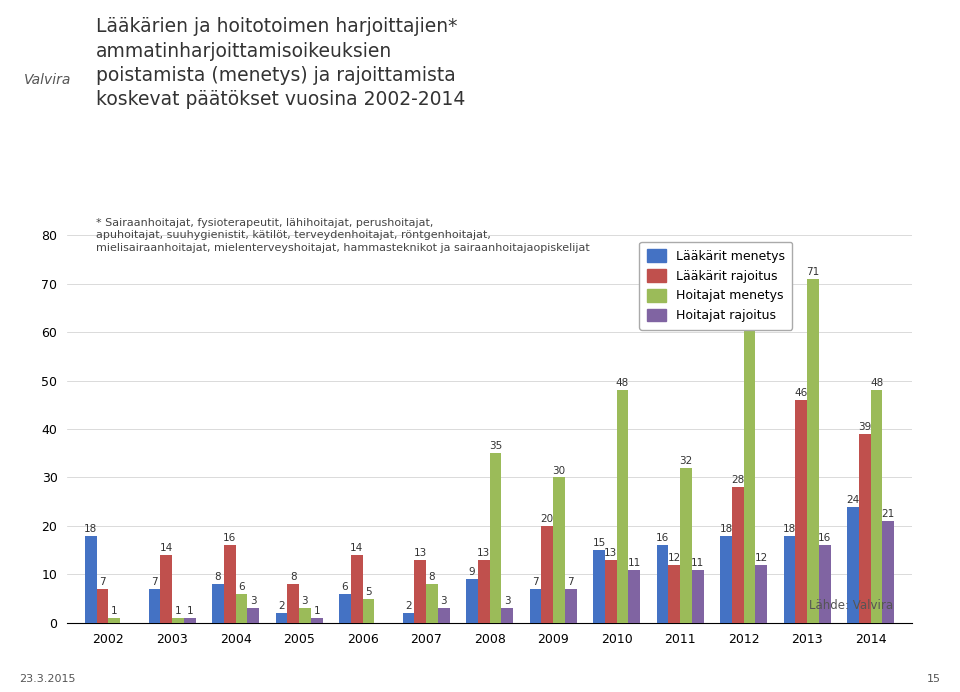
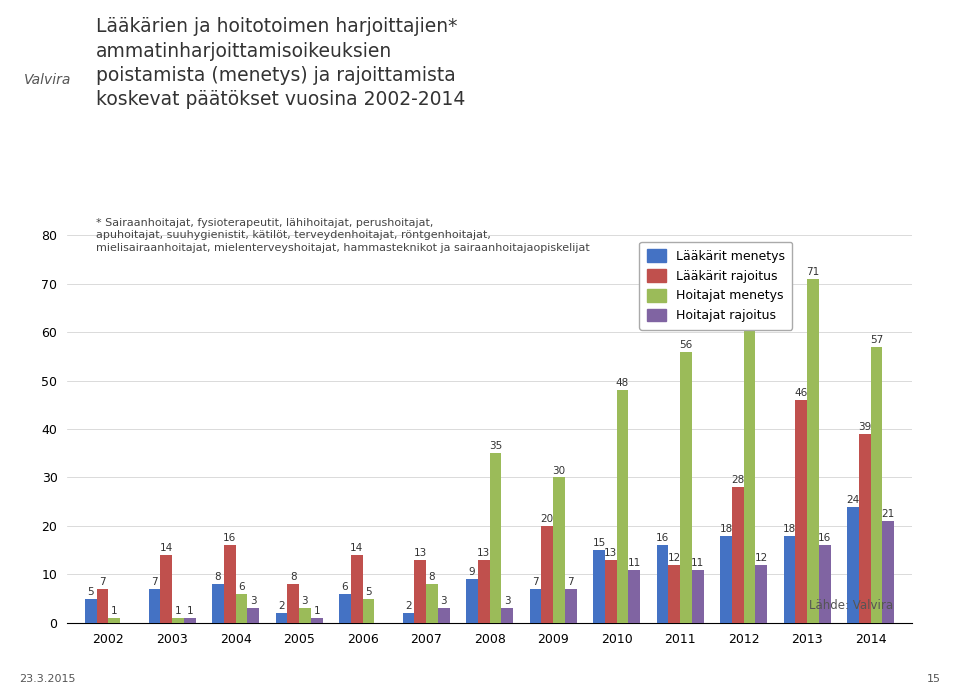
Lääkärit menetys/2002: 18 -> 5
Hoitajat menetys/2011: 32 -> 56
Hoitajat menetys/2014: 48 -> 57
